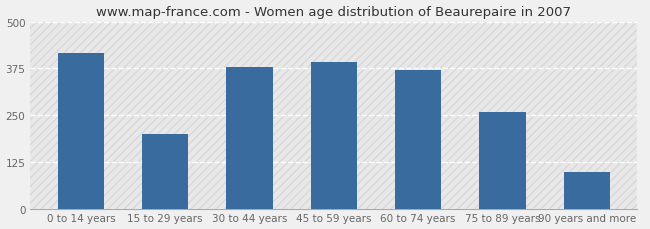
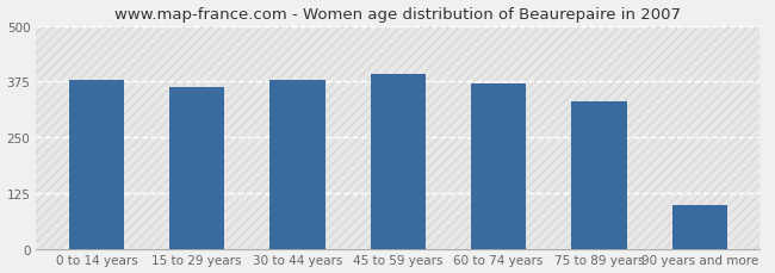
0 to 14 years: 415 -> 380
15 to 29 years: 200 -> 362
75 to 89 years: 260 -> 330
